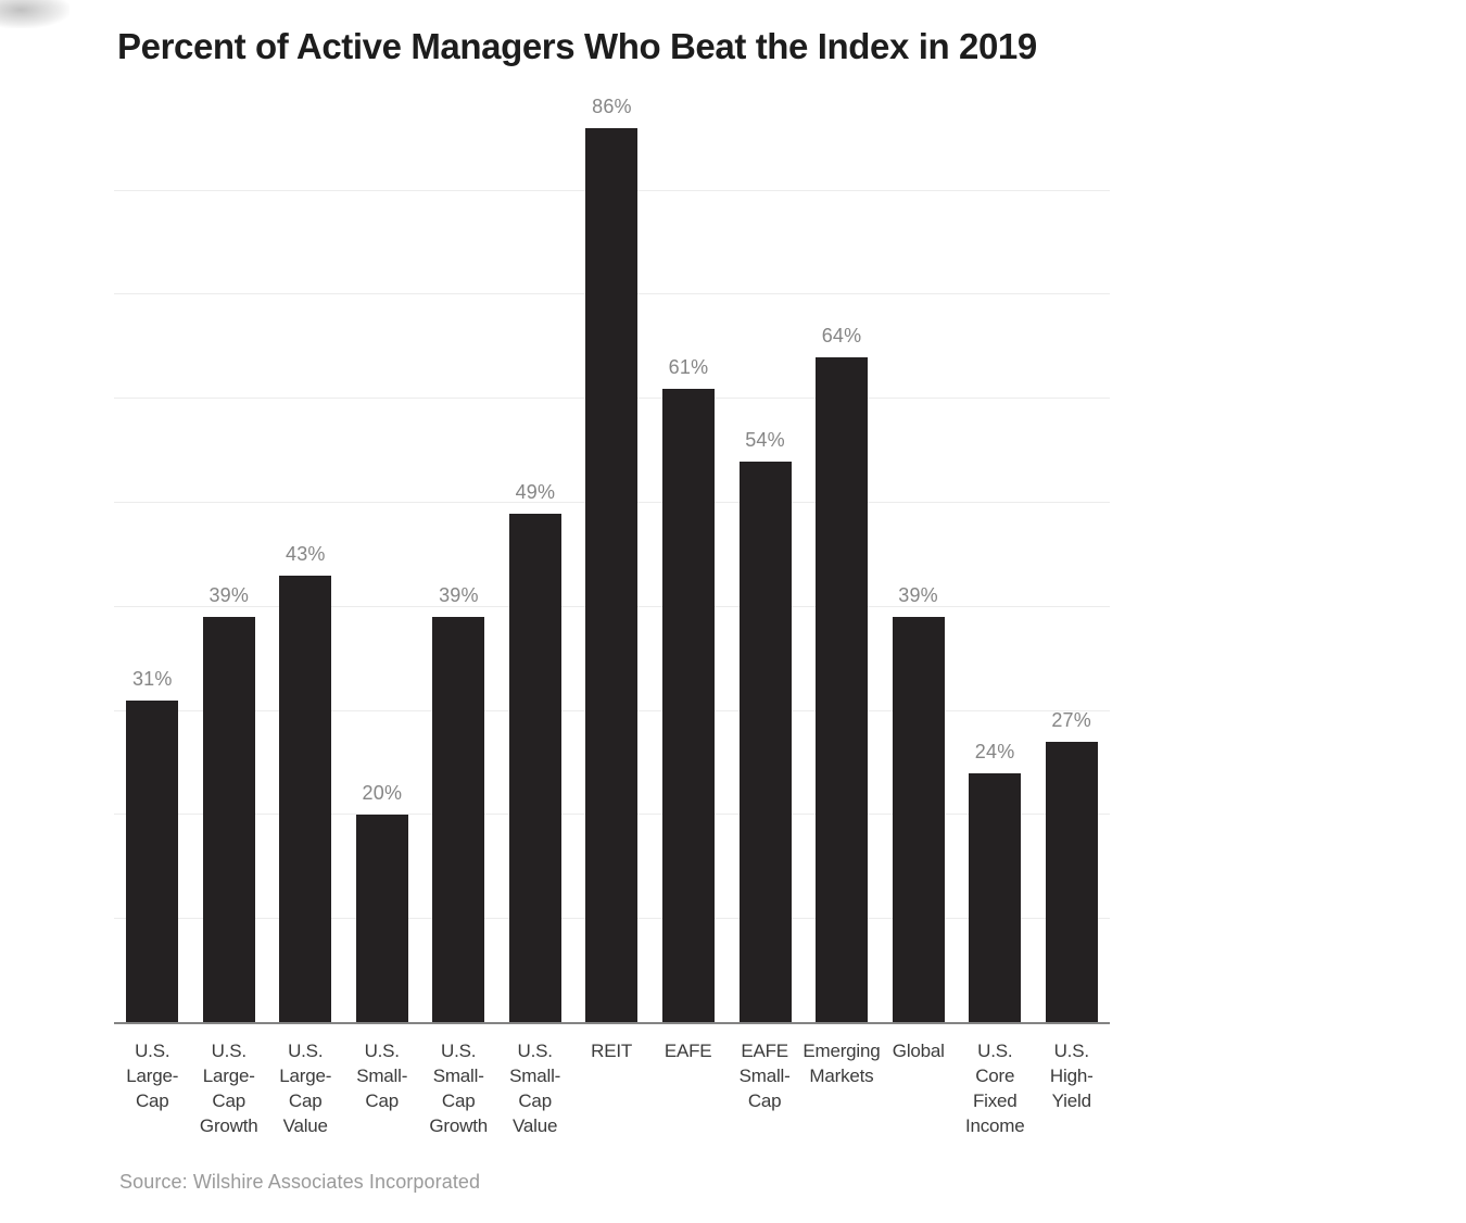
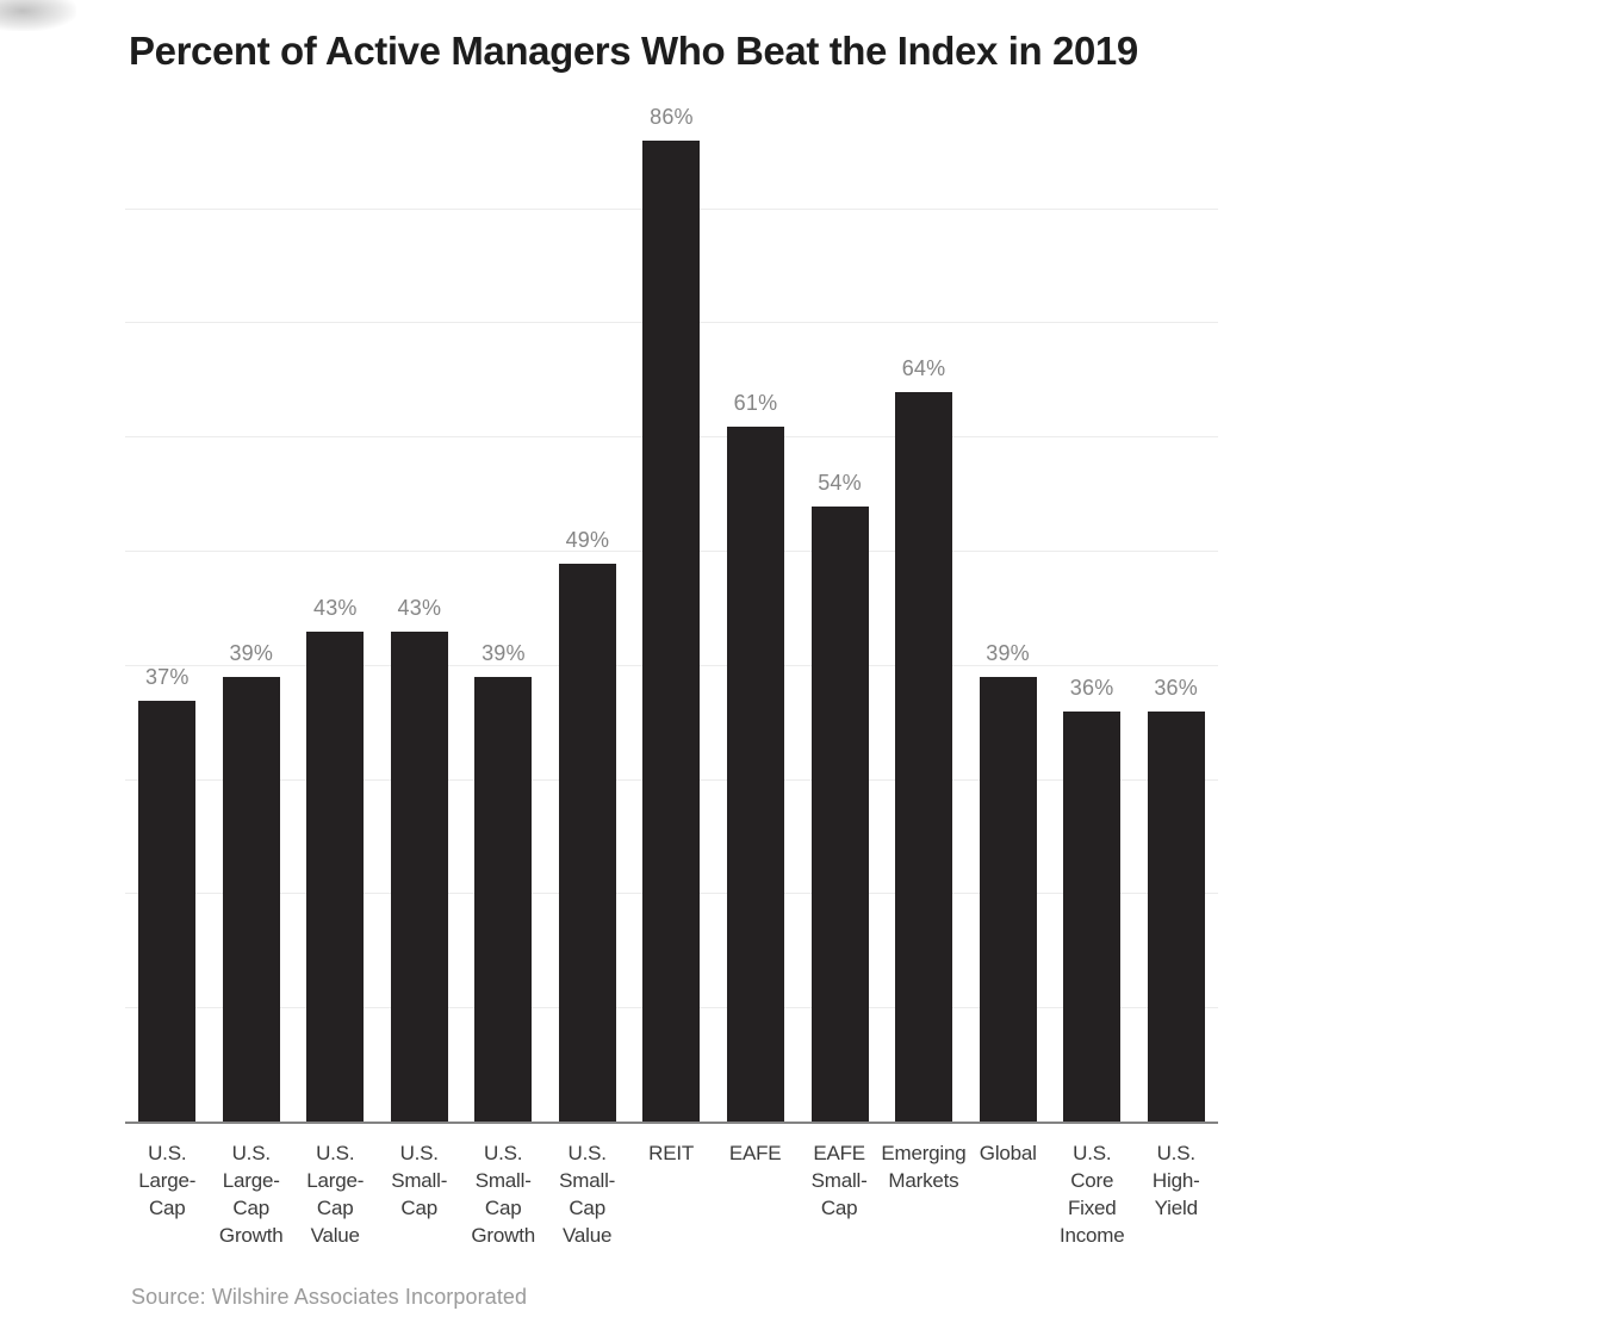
U.S. Large-Cap: 31% -> 37%
U.S. Small-Cap: 20% -> 43%
U.S. Core Fixed Income: 24% -> 36%
U.S. High-Yield: 27% -> 36%
